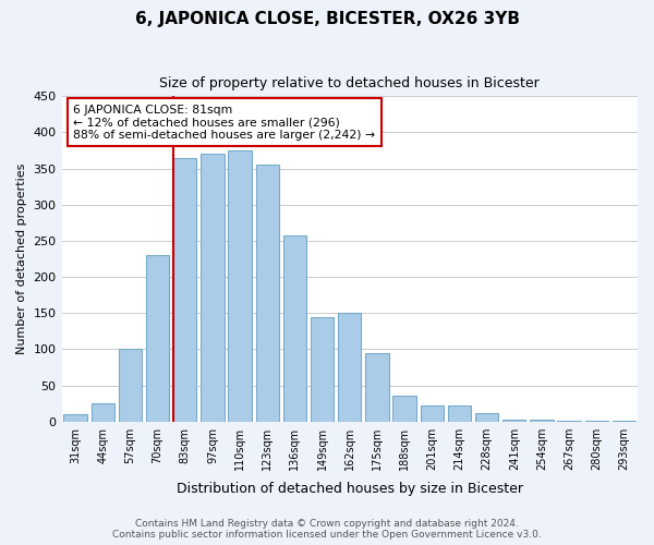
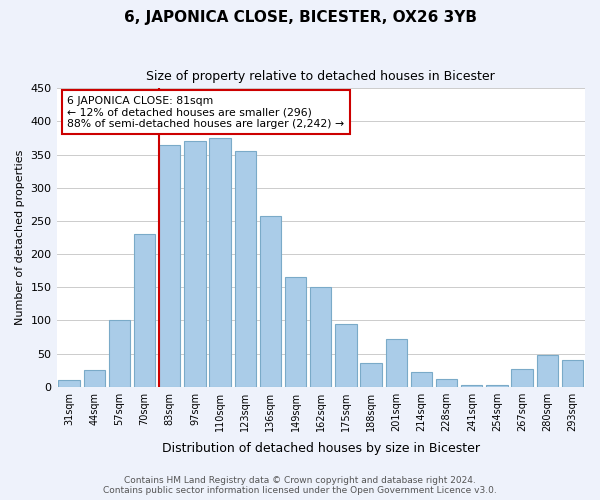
149sqm: 145 -> 166
201sqm: 22 -> 72
267sqm: 1 -> 26
280sqm: 1 -> 48
293sqm: 1 -> 40
